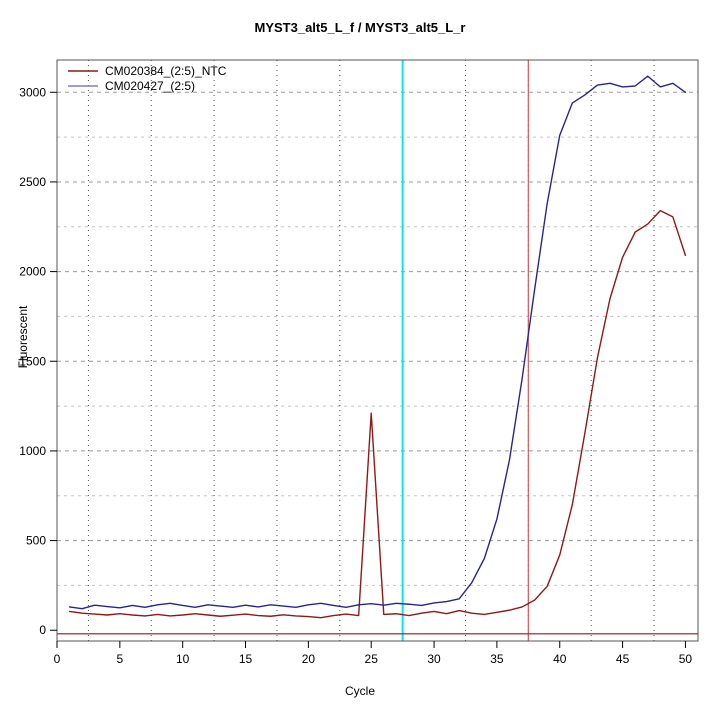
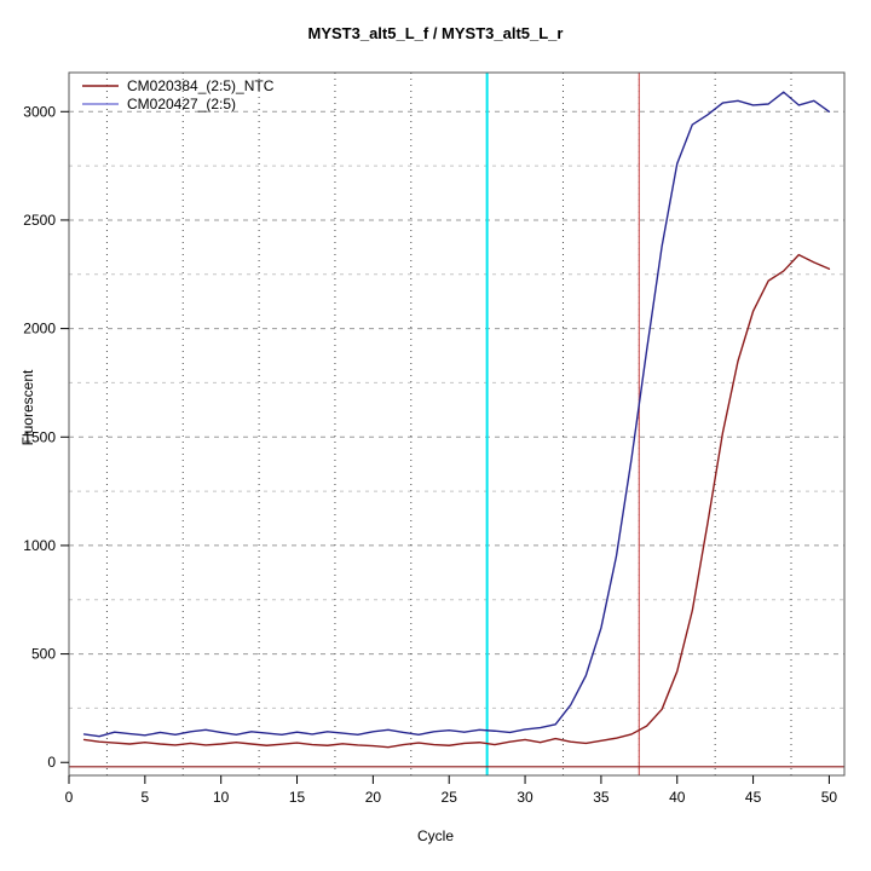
CM020384_(2:5)_NTC/25: 1210 -> 80
CM020384_(2:5)_NTC/50: 2090 -> 2280
